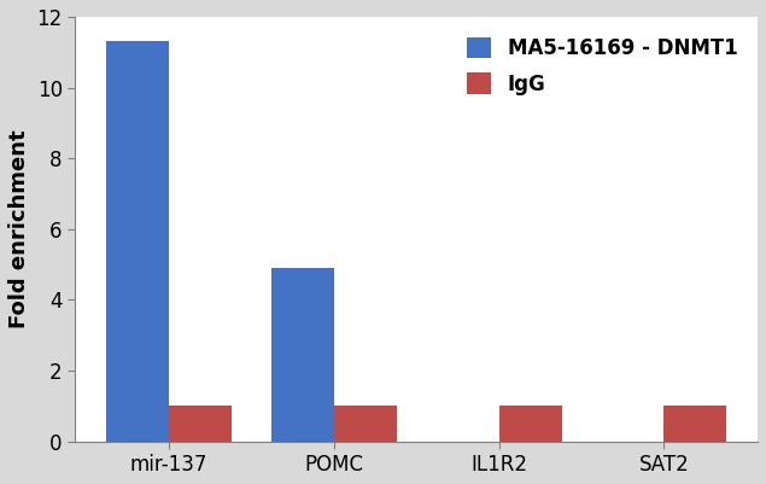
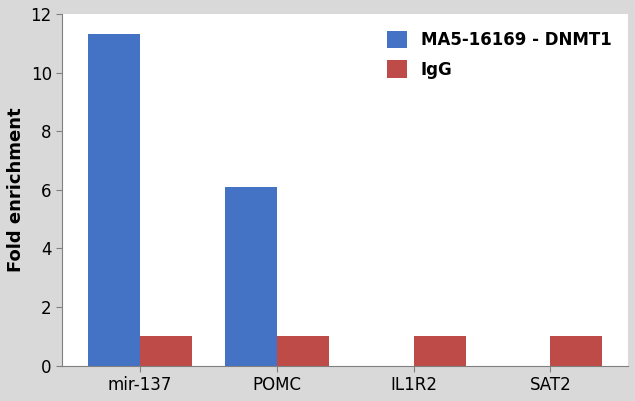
MA5-16169 - DNMT1/POMC: 4.9 -> 6.1
